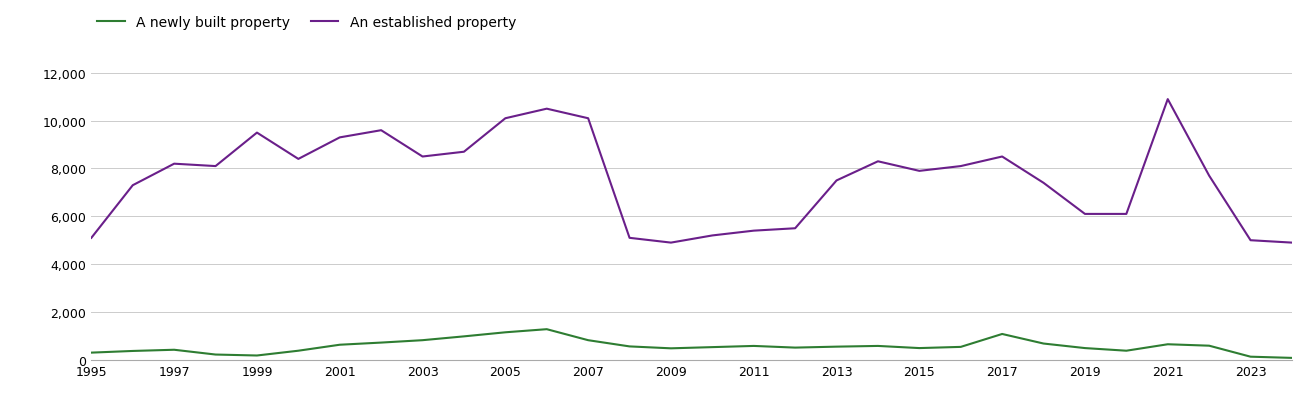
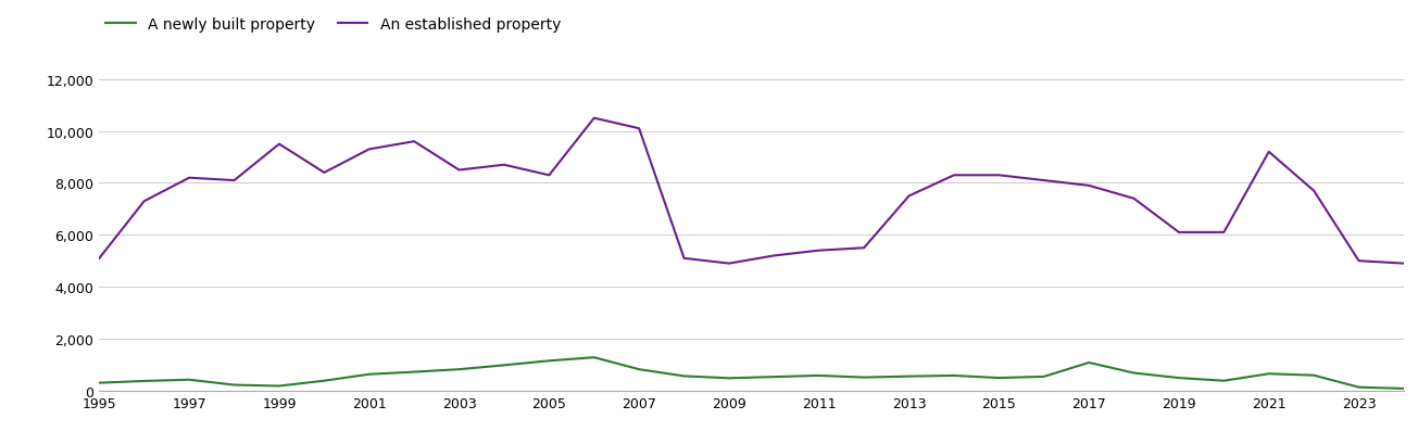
An established property/2005: 10,100 -> 8,300
An established property/2015: 7,900 -> 8,300
An established property/2017: 8,500 -> 7,900
An established property/2021: 10,900 -> 9,200
